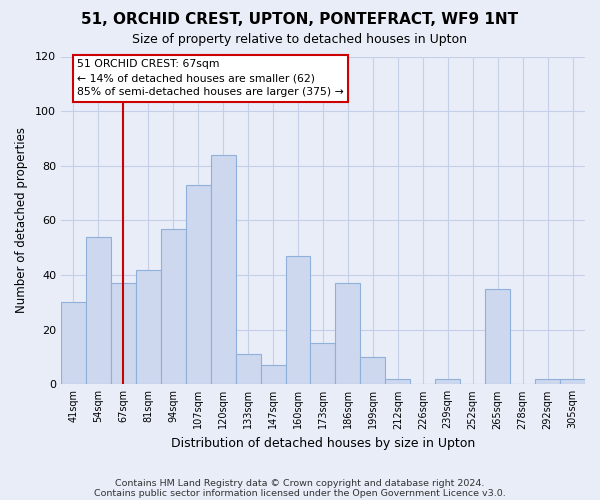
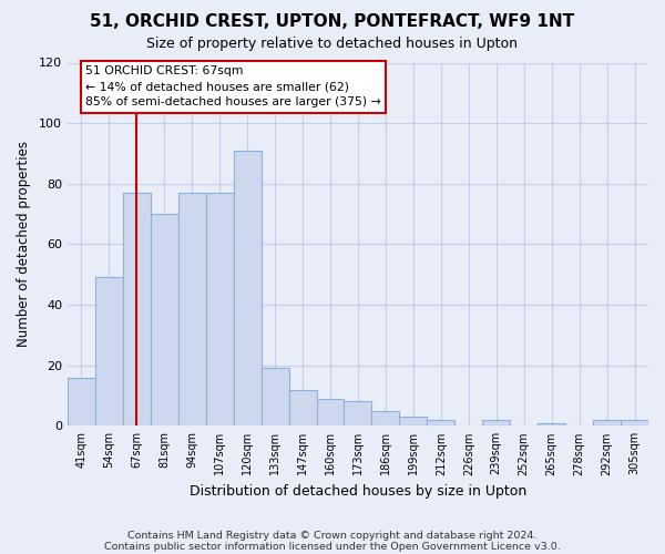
41sqm: 30 -> 16
54sqm: 54 -> 49
67sqm: 37 -> 77
81sqm: 42 -> 70
94sqm: 57 -> 77
107sqm: 73 -> 77
120sqm: 84 -> 91
133sqm: 11 -> 19
147sqm: 7 -> 12
160sqm: 47 -> 9
173sqm: 15 -> 8
186sqm: 37 -> 5
199sqm: 10 -> 3
265sqm: 35 -> 1
